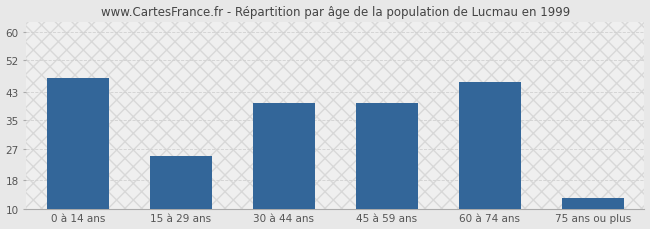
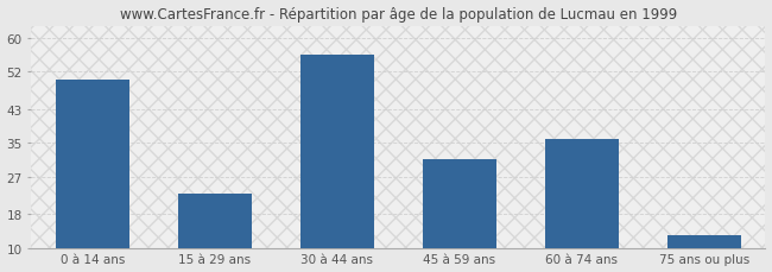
0 à 14 ans: 47 -> 50
15 à 29 ans: 25 -> 23
30 à 44 ans: 40 -> 56
45 à 59 ans: 40 -> 31
60 à 74 ans: 46 -> 36
